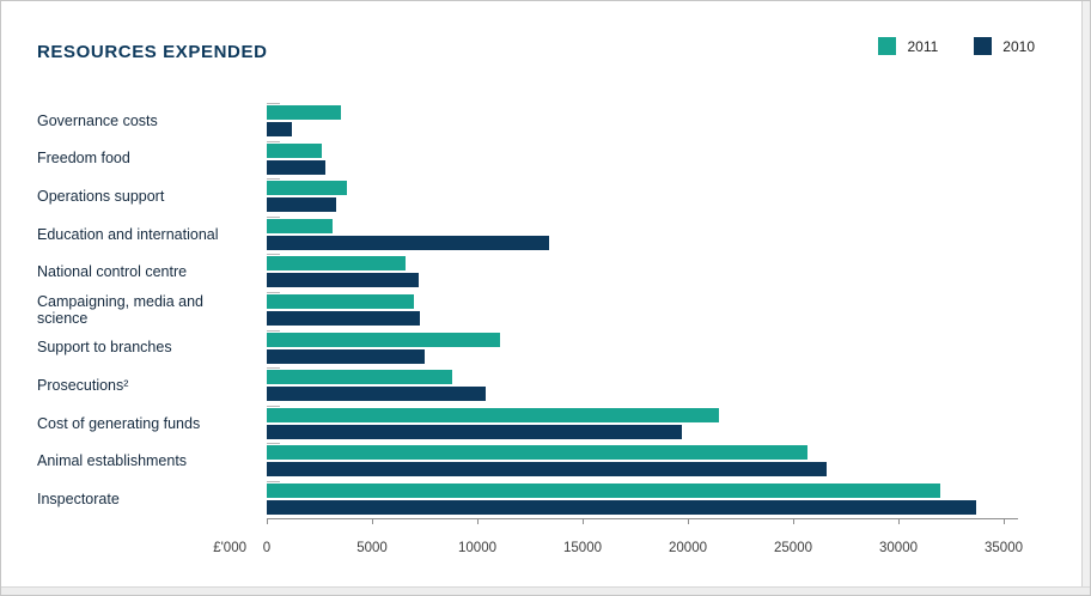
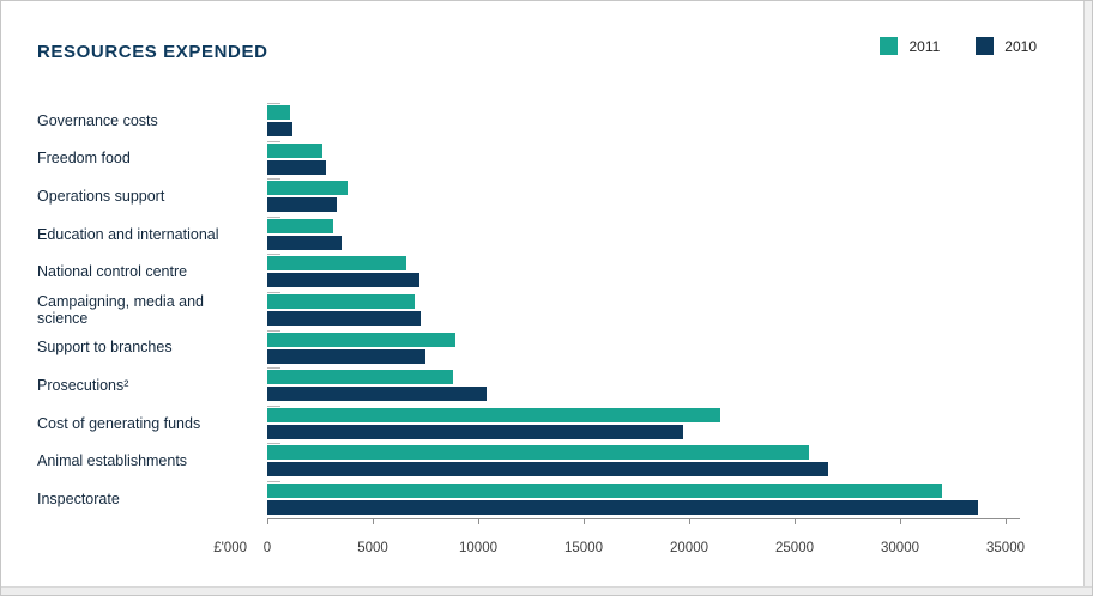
2011/Governance costs: 3500 -> 1100
2010/Education and international: 13400 -> 3500
2011/Support to branches: 11100 -> 8900
